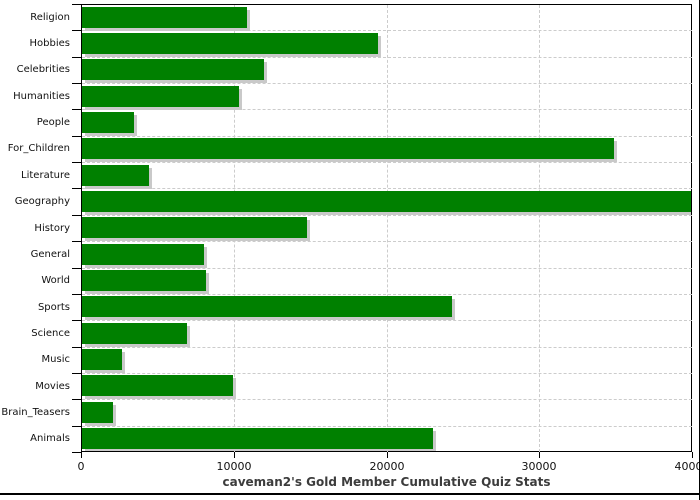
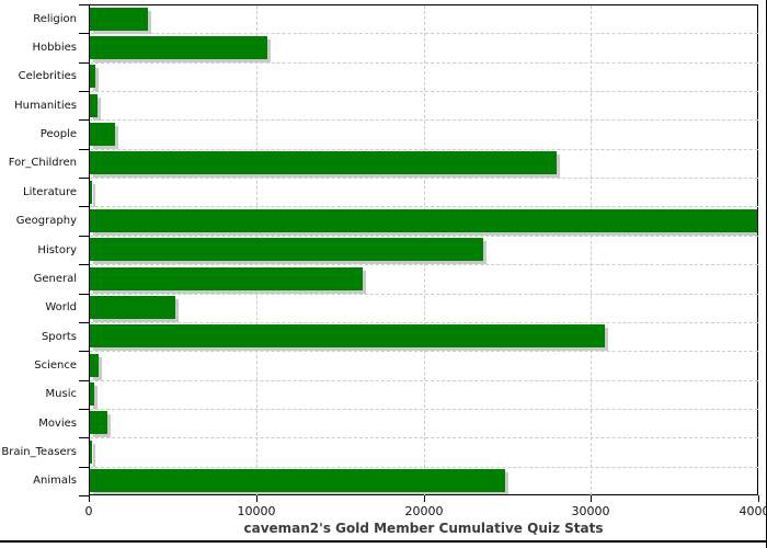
Religion: 10800 -> 3500
Hobbies: 19400 -> 10600
Celebrities: 11900 -> 300
Humanities: 10300 -> 400
People: 3400 -> 1500
For_Children: 34800 -> 27900
Literature: 4400 -> 100
History: 14700 -> 23500
General: 8000 -> 16300
World: 8100 -> 5100
Sports: 24200 -> 30800
Science: 6900 -> 500
Music: 2600 -> 200
Movies: 9900 -> 1000
Brain_Teasers: 2000 -> 100
Animals: 23000 -> 24800
